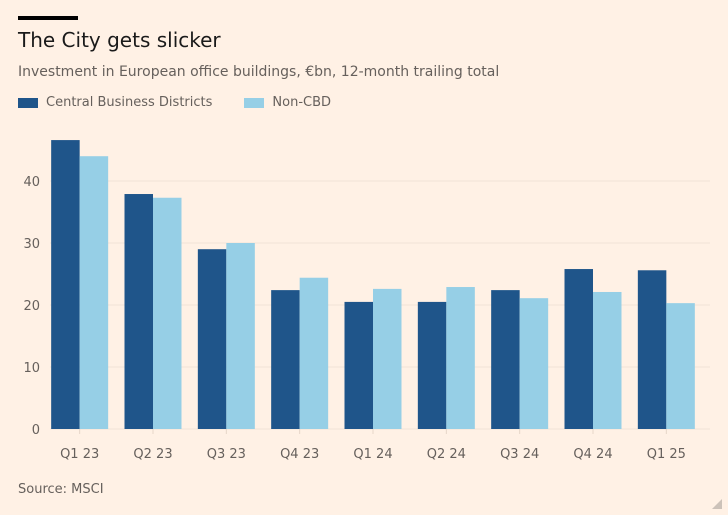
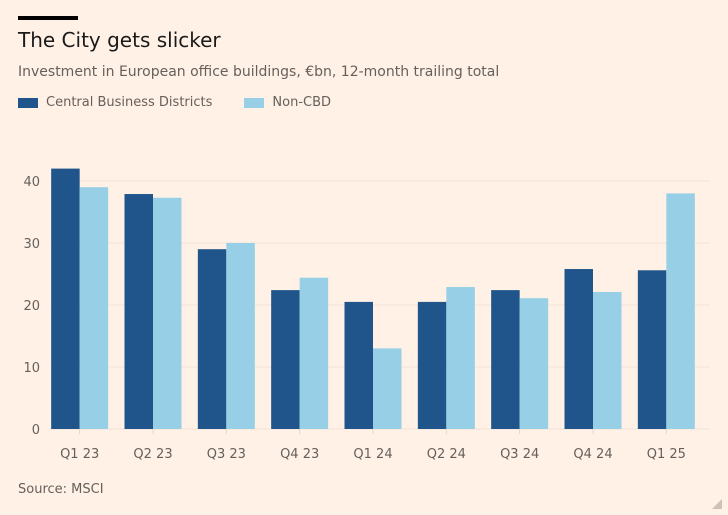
Central Business Districts/Q1 23: 47 -> 42
Non-CBD/Q1 23: 44 -> 39
Non-CBD/Q1 24: 23 -> 13
Non-CBD/Q1 25: 20 -> 38
